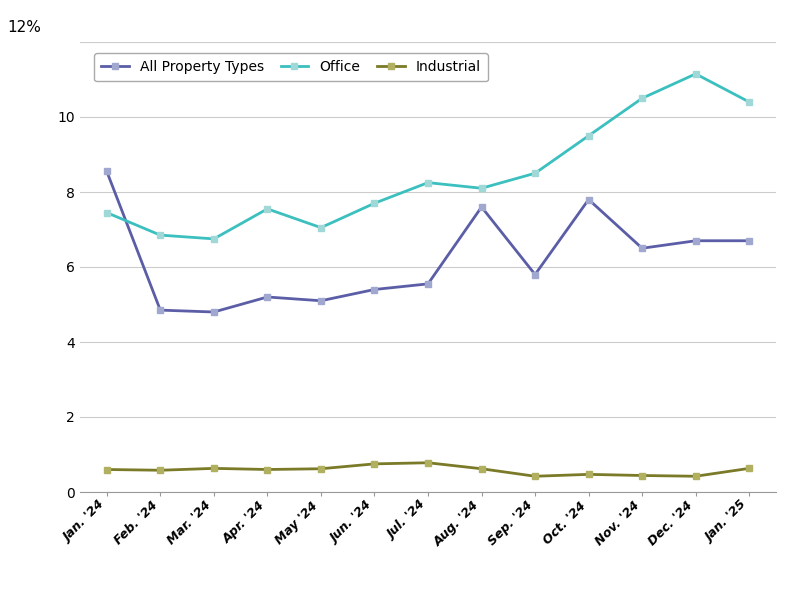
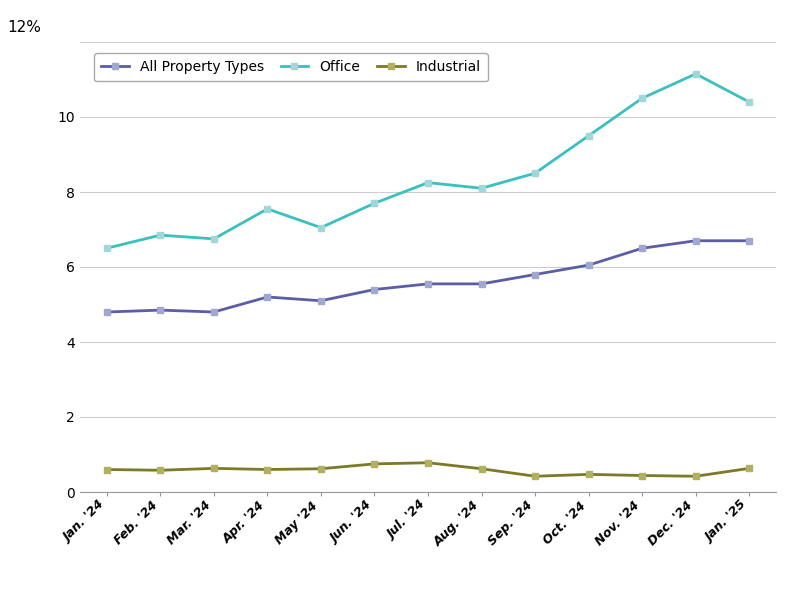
All Property Types/Jan. '24: 8.55 -> 4.80
Office/Jan. '24: 7.45 -> 6.50
All Property Types/Aug. '24: 7.60 -> 5.55
All Property Types/Oct. '24: 7.80 -> 6.05
